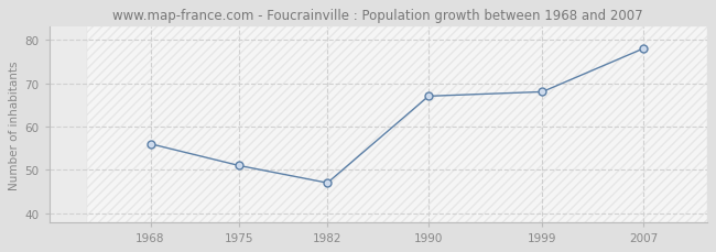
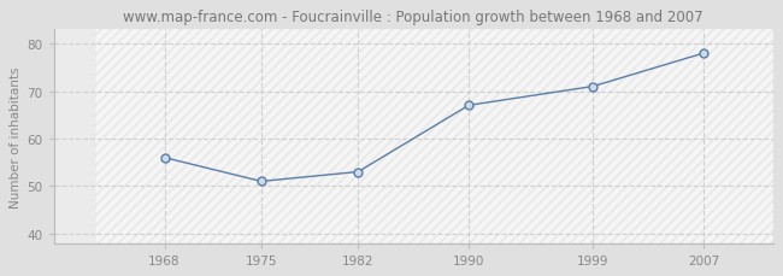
1982: 47 -> 53
1999: 68 -> 71
